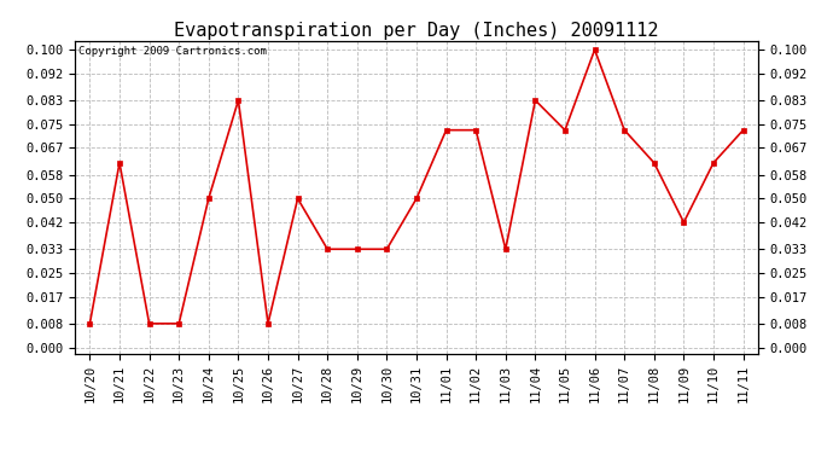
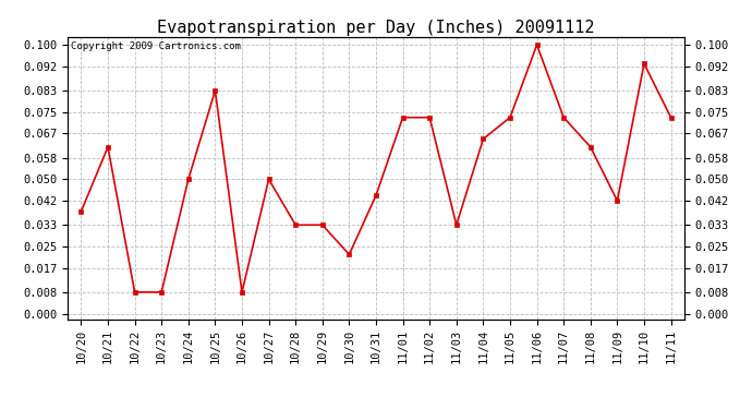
10/20: 0.008 -> 0.038
10/30: 0.033 -> 0.022
10/31: 0.050 -> 0.044
11/04: 0.083 -> 0.065
11/10: 0.062 -> 0.093
